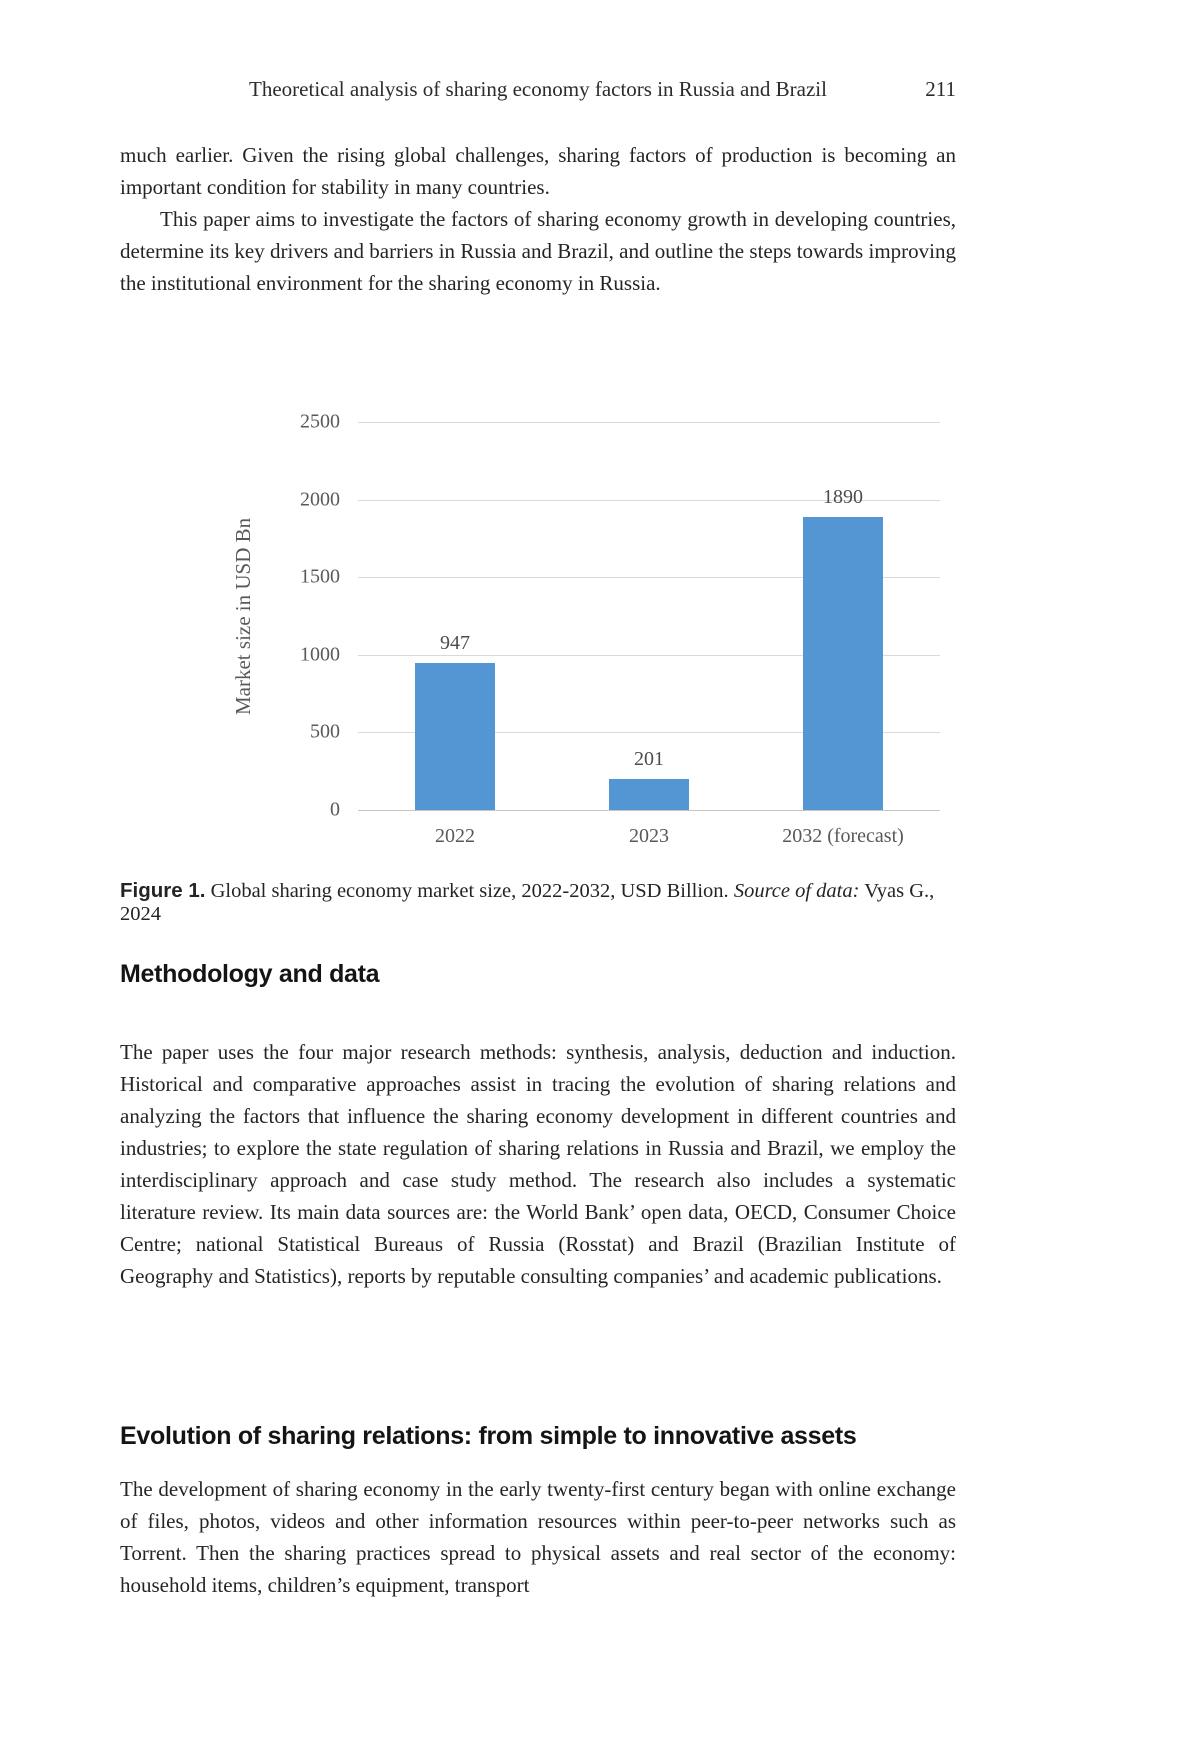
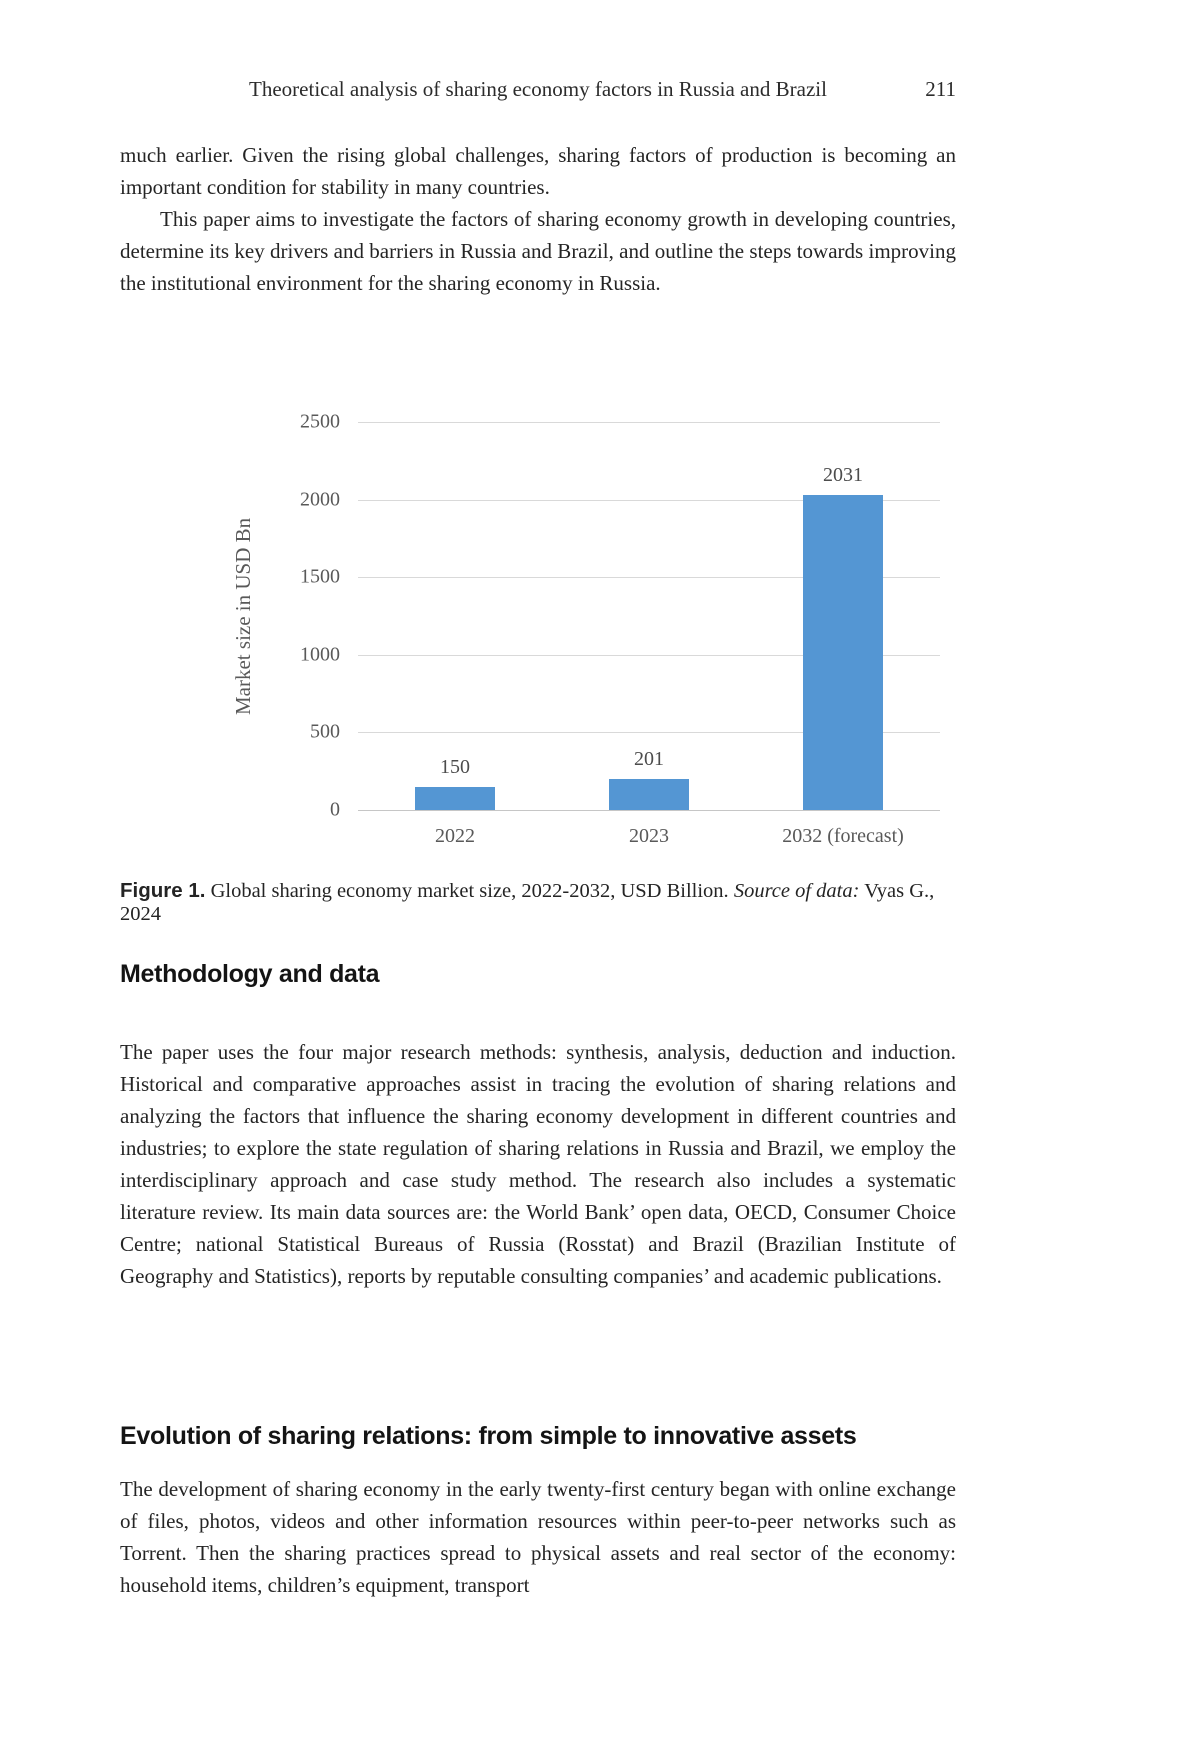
2022: 947 -> 150
2032 (forecast): 1890 -> 2031
